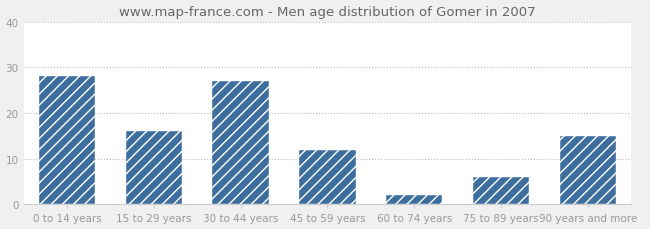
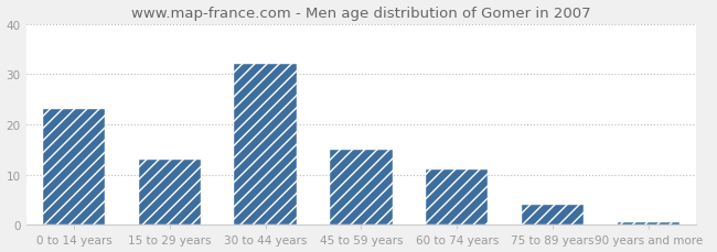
0 to 14 years: 28.0 -> 23.0
15 to 29 years: 16.0 -> 13.0
30 to 44 years: 27.0 -> 32.0
45 to 59 years: 12.0 -> 15.0
60 to 74 years: 2.0 -> 11.0
75 to 89 years: 6.0 -> 4.0
90 years and more: 15.0 -> 0.5
